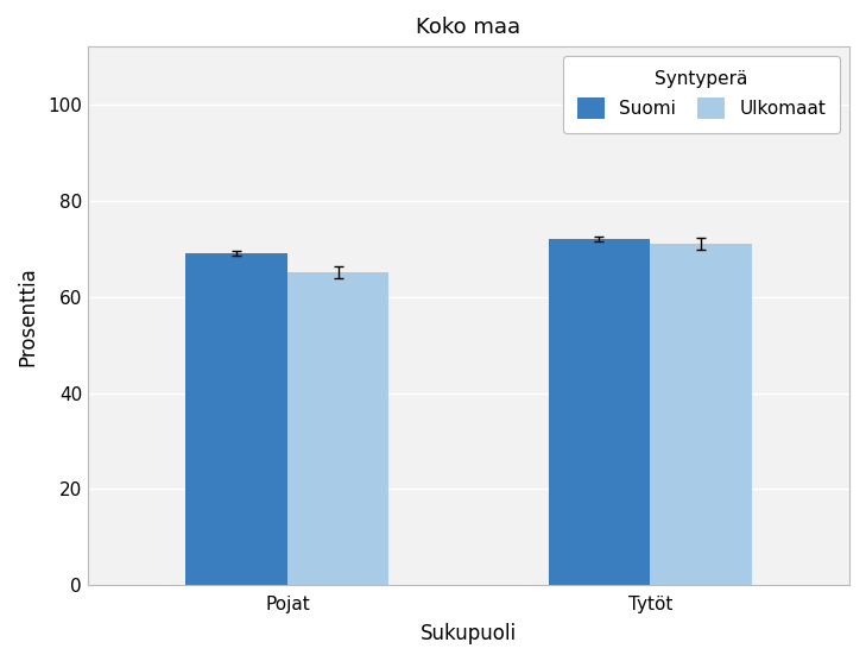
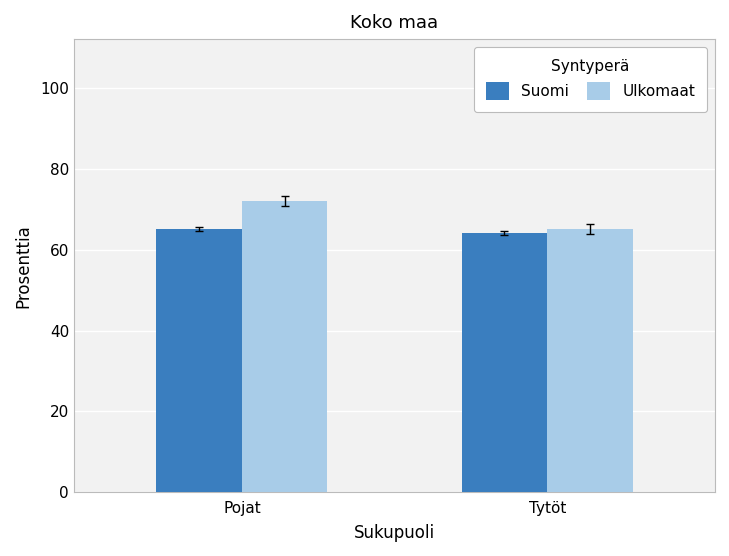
Suomi/Pojat: 69 -> 65
Ulkomaat/Pojat: 65 -> 72
Suomi/Tytöt: 72 -> 64
Ulkomaat/Tytöt: 71 -> 65
